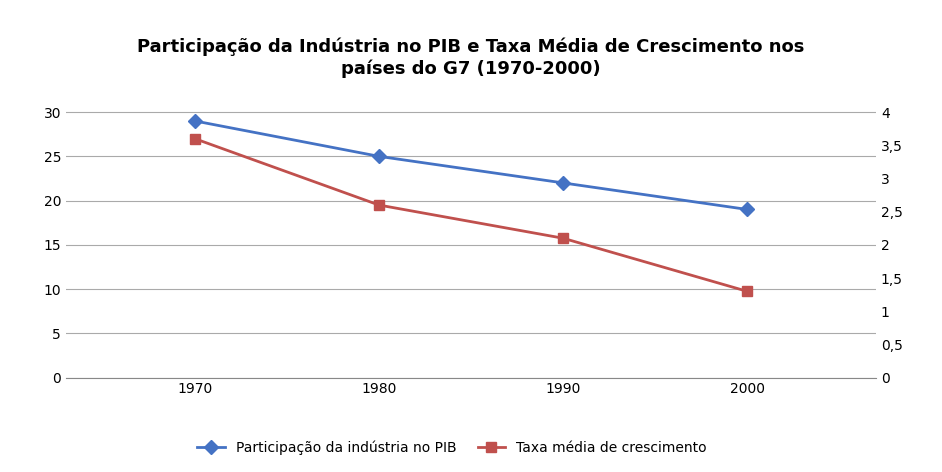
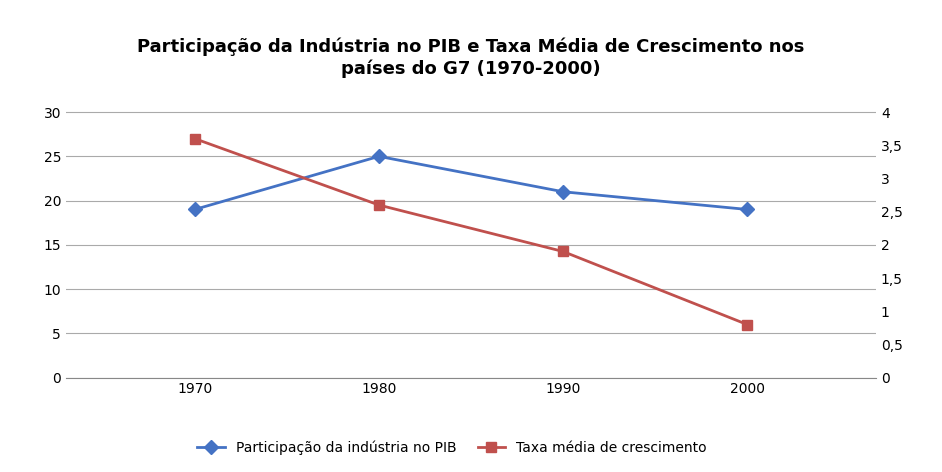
Participação da indústria no PIB/1970: 29 -> 19
Participação da indústria no PIB/1990: 22 -> 21
Taxa média de crescimento/1990: 2,1 -> 1,9
Taxa média de crescimento/2000: 1,3 -> 0,8
